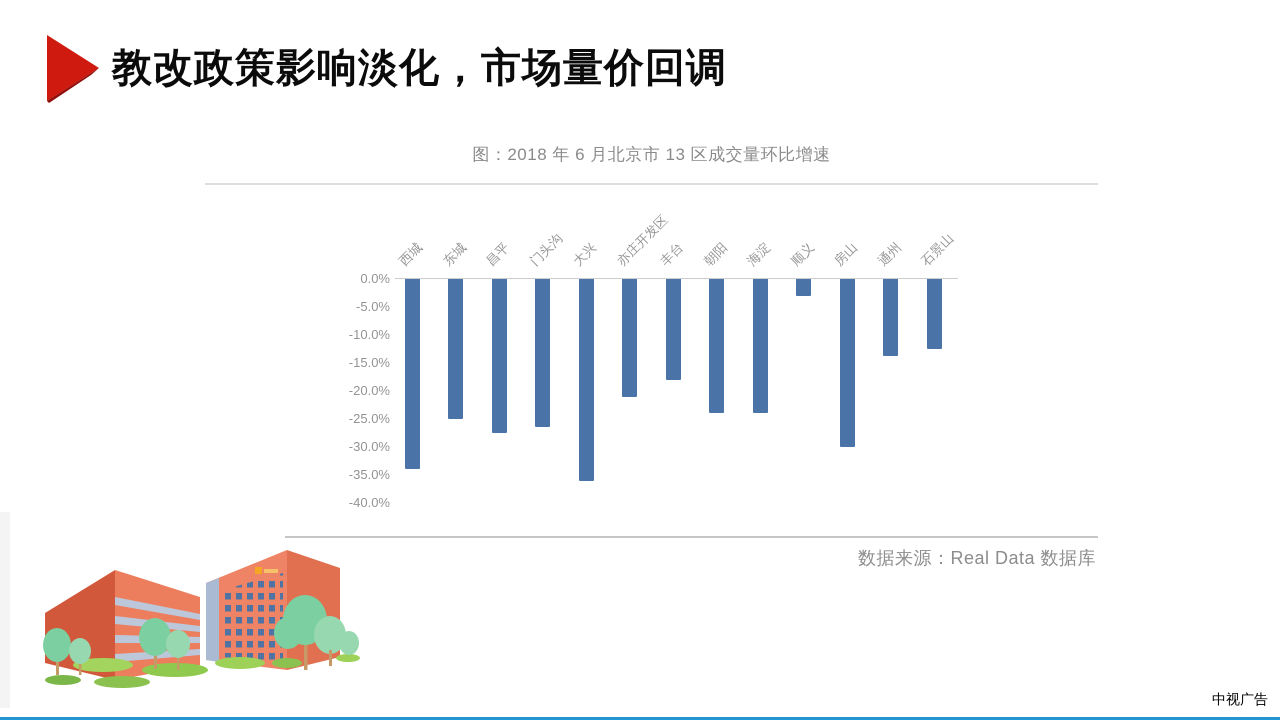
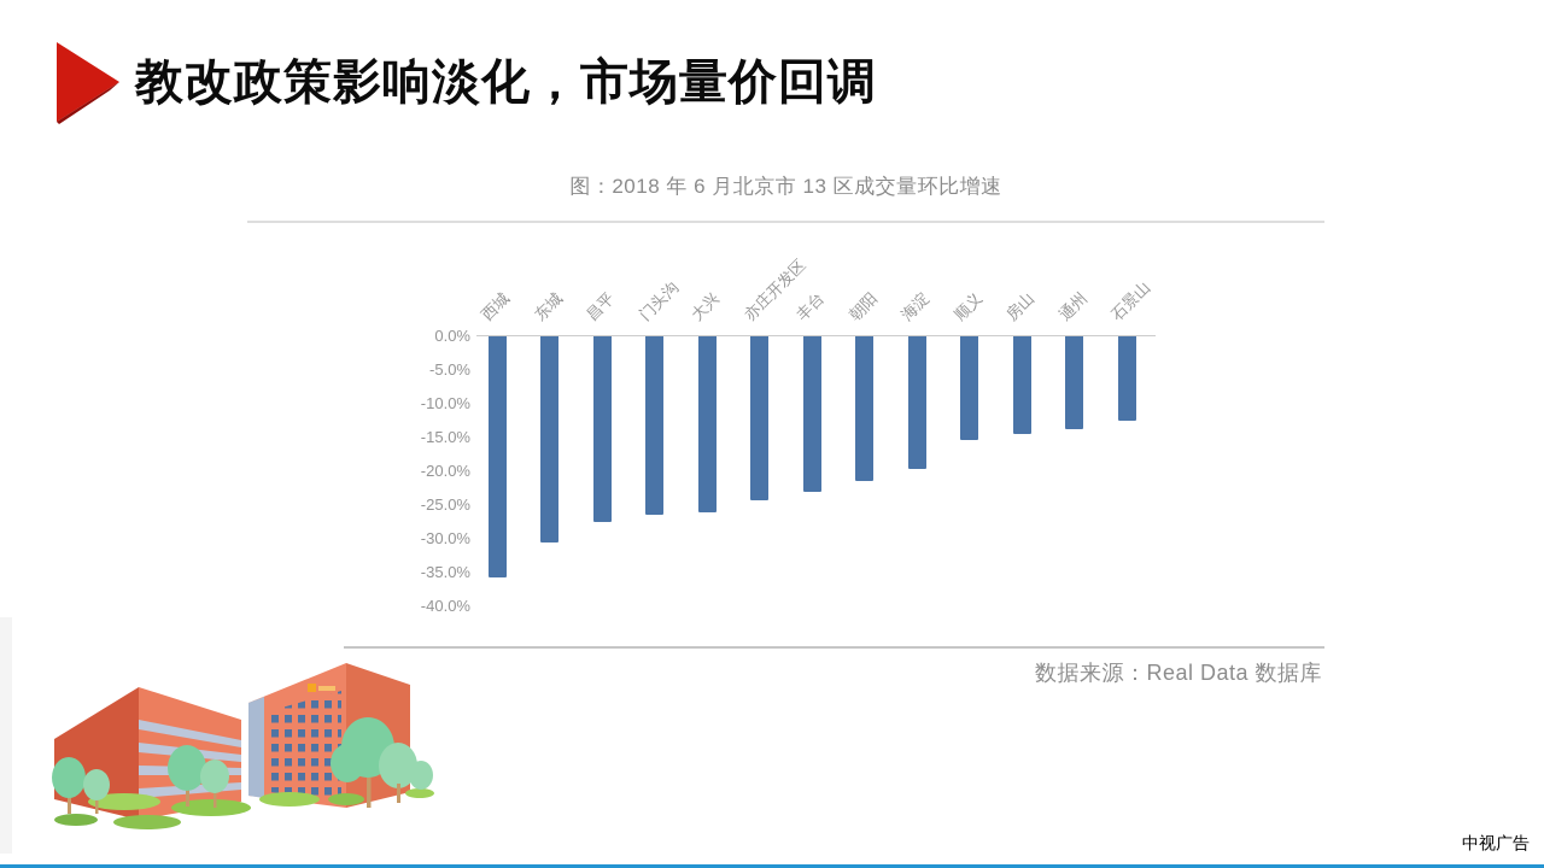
西城: -34% -> -36%
东城: -25% -> -31%
大兴: -36% -> -26%
亦庄开发区: -21% -> -24%
丰台: -18% -> -23%
朝阳: -24% -> -22%
海淀: -24% -> -20%
顺义: -3% -> -15%
房山: -30% -> -14%
